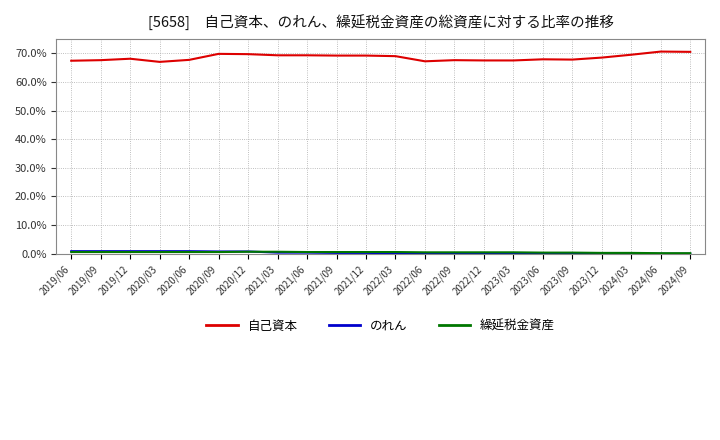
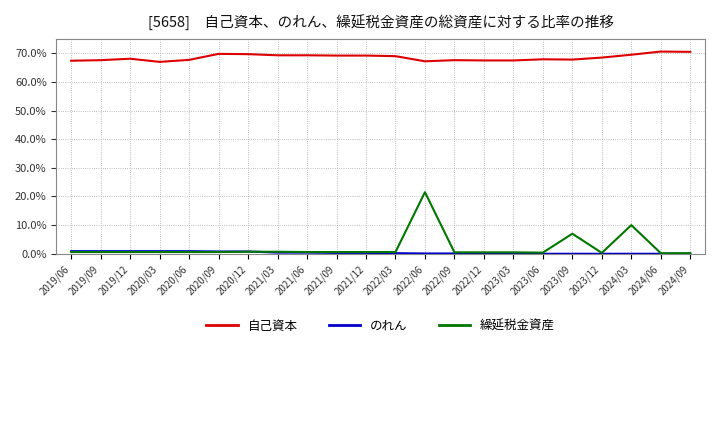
繰延税金資産/2022/06: 0.5% -> 21.5%
繰延税金資産/2023/09: 0.4% -> 7.0%
繰延税金資産/2024/03: 0.3% -> 10.0%
